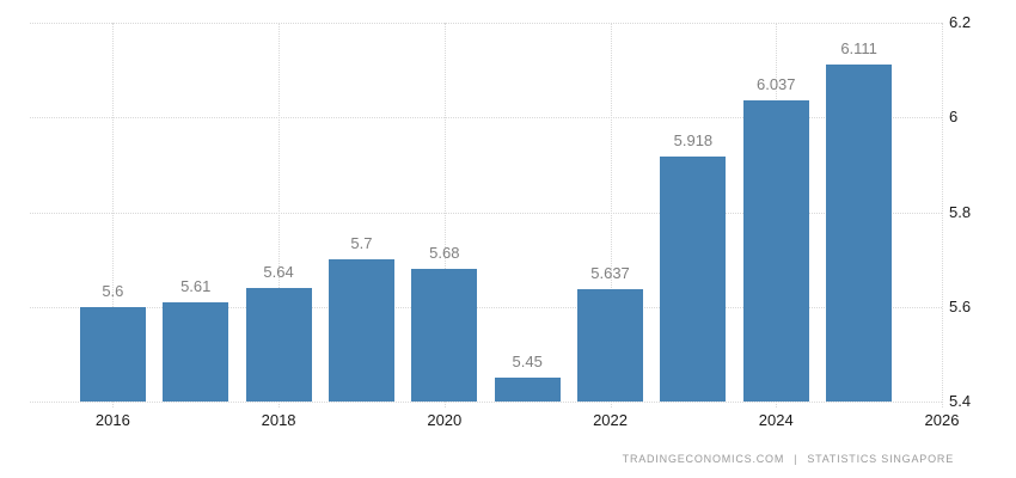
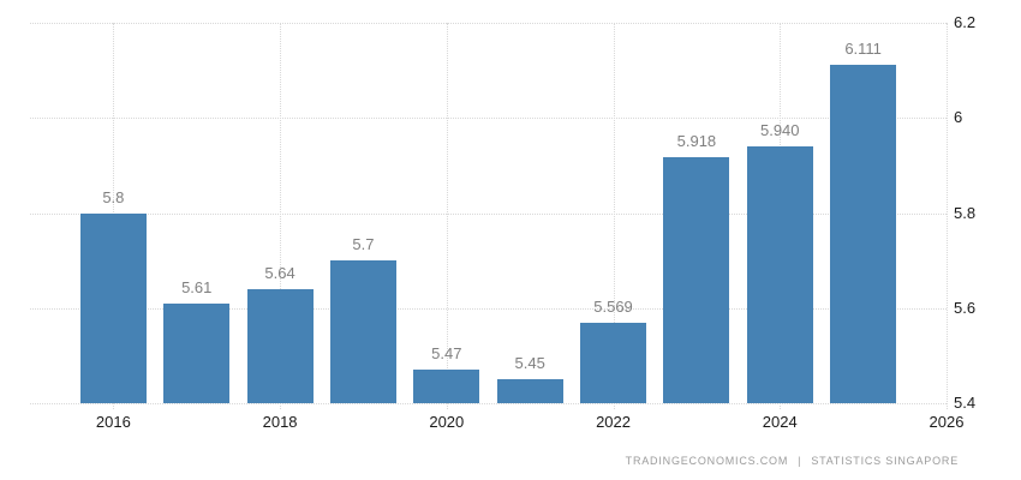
2016: 5.6 -> 5.8
2020: 5.68 -> 5.47
2022: 5.637 -> 5.569
2024: 6.037 -> 5.940
